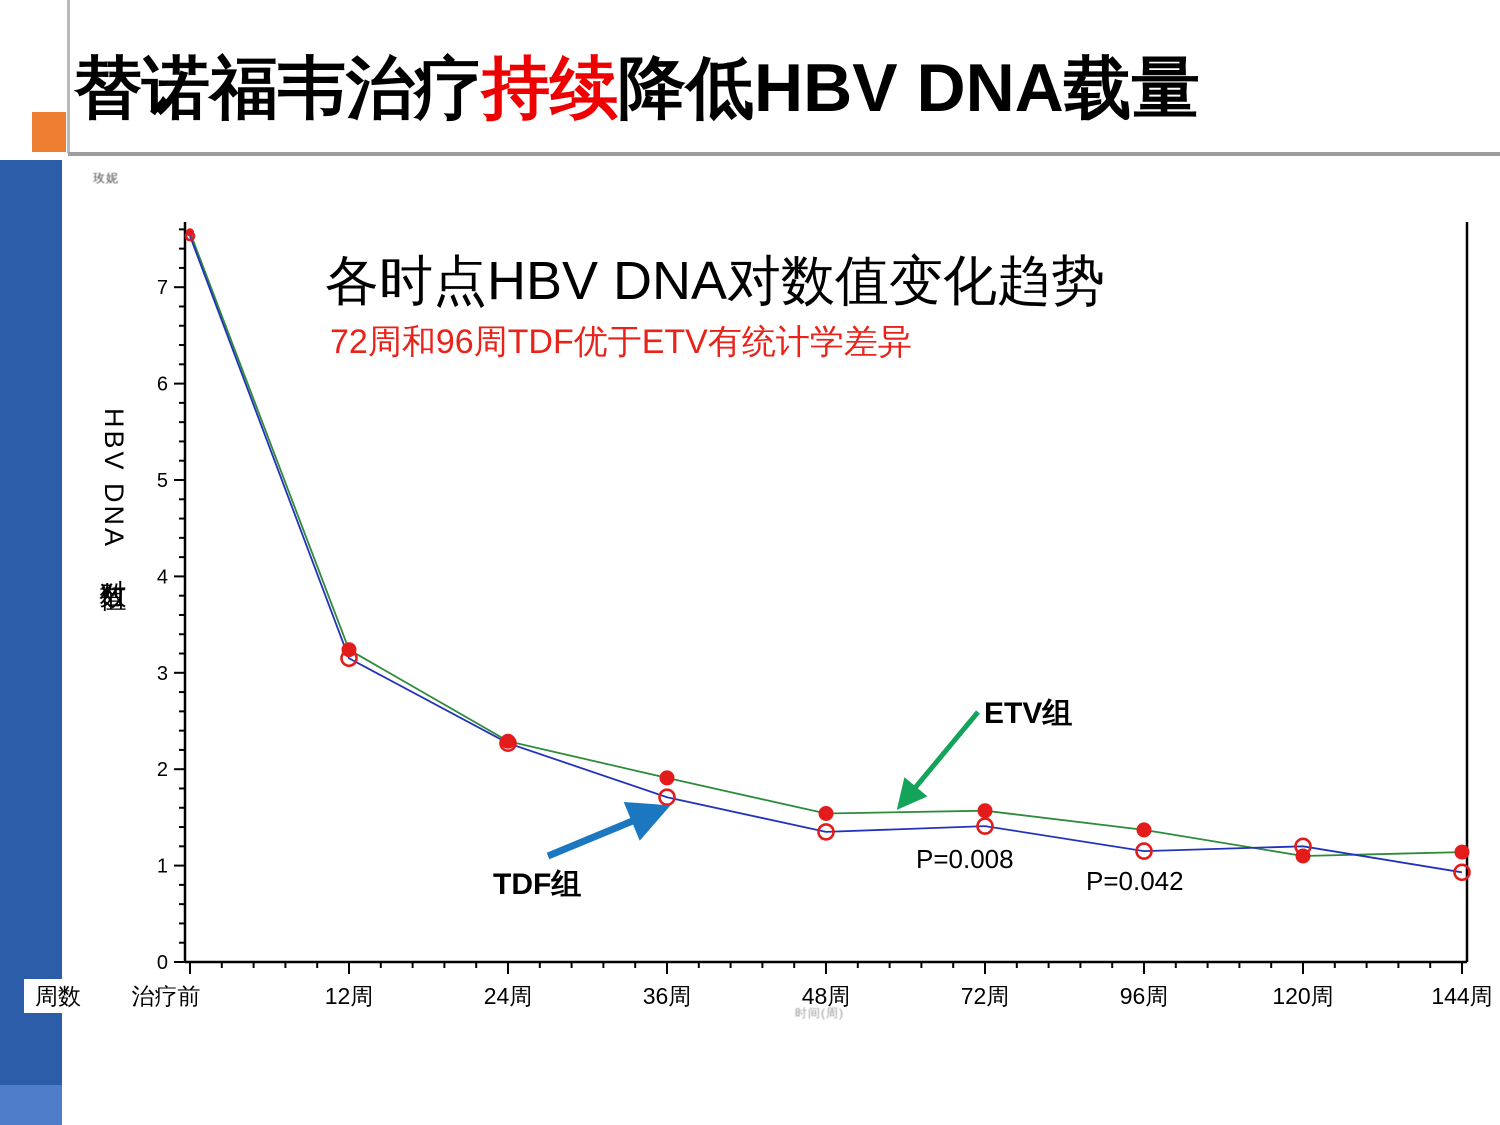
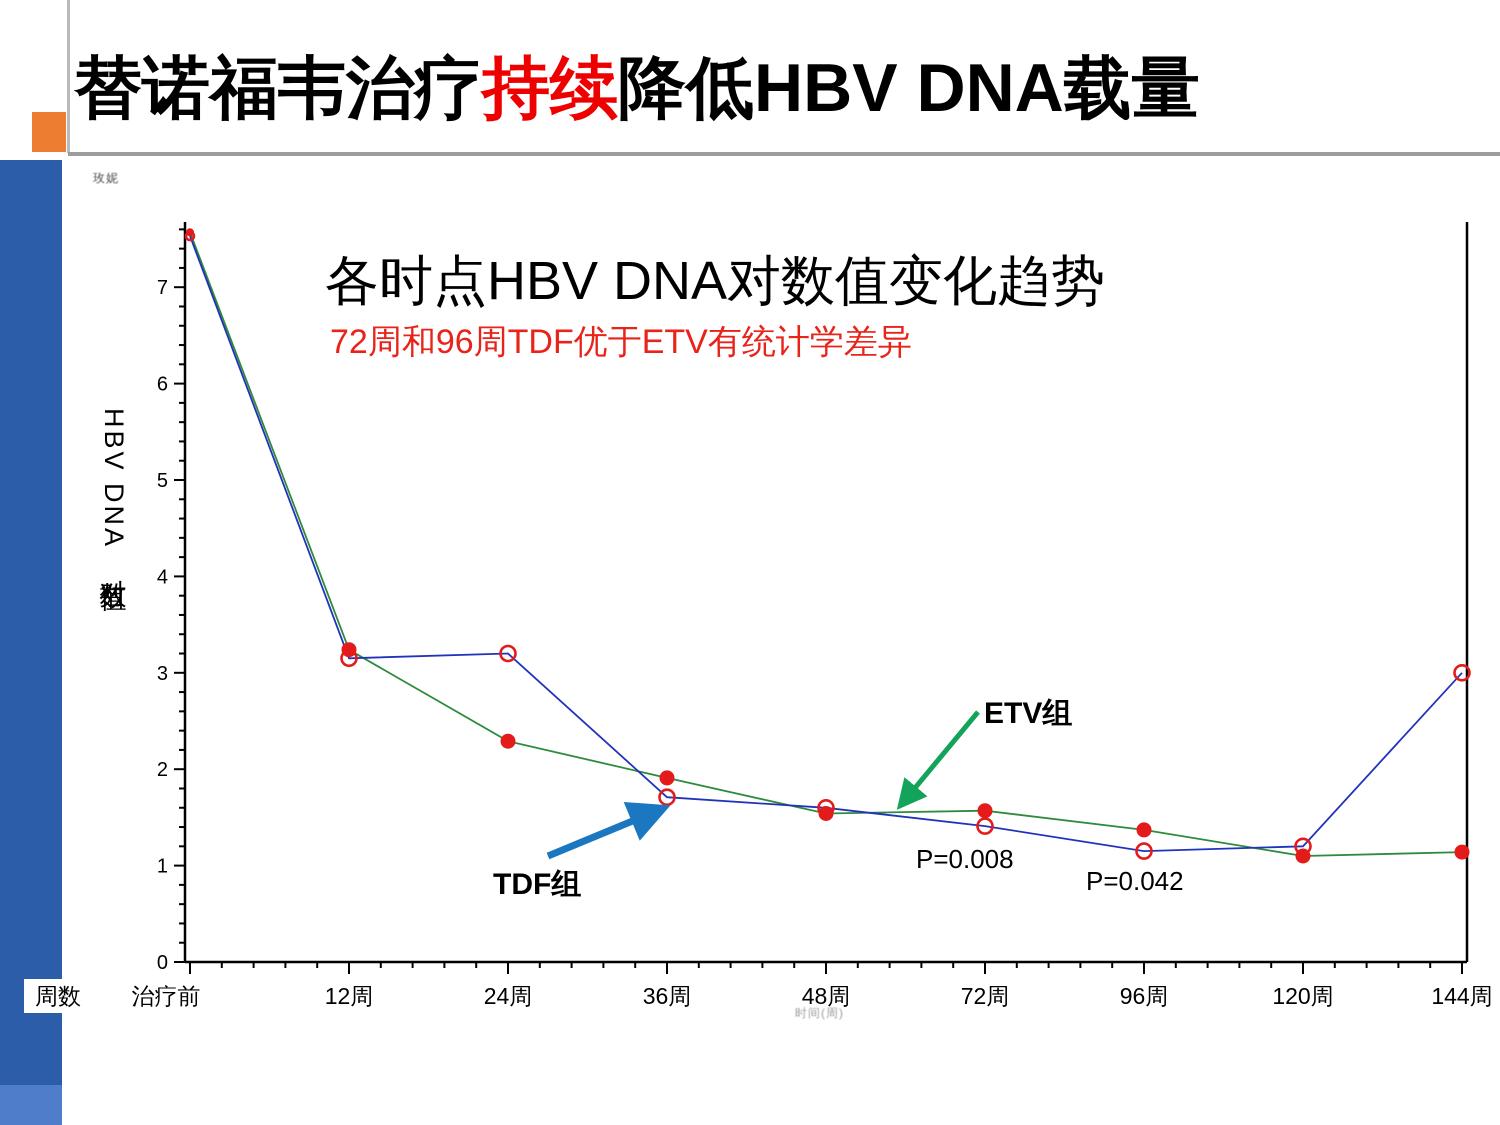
TDF组/24周: 2.3 -> 3.2
TDF组/48周: 1.4 -> 1.6
TDF组/144周: 0.9 -> 3.0
